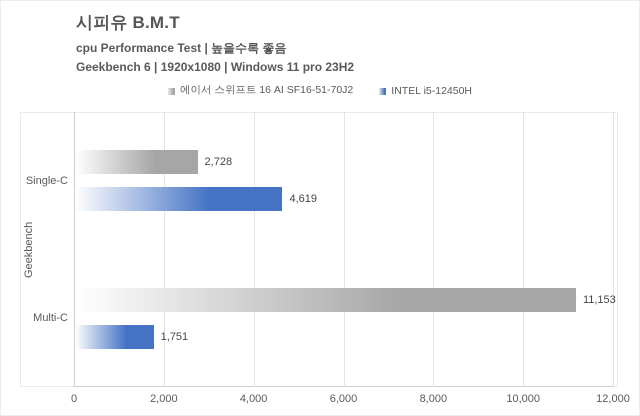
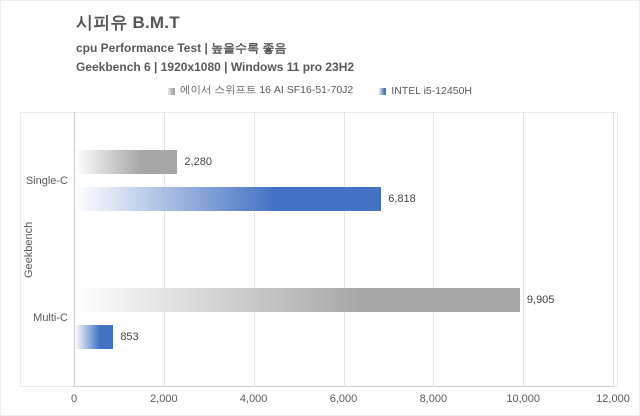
에이서 스위프트 16 AI SF16-51-70J2/Single-C: 2,728 -> 2,280
INTEL i5-12450H/Single-C: 4,619 -> 6,818
에이서 스위프트 16 AI SF16-51-70J2/Multi-C: 11,153 -> 9,905
INTEL i5-12450H/Multi-C: 1,751 -> 853
